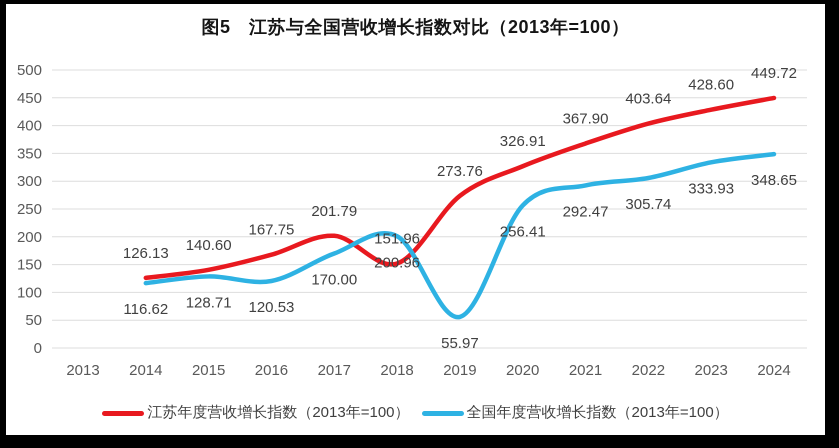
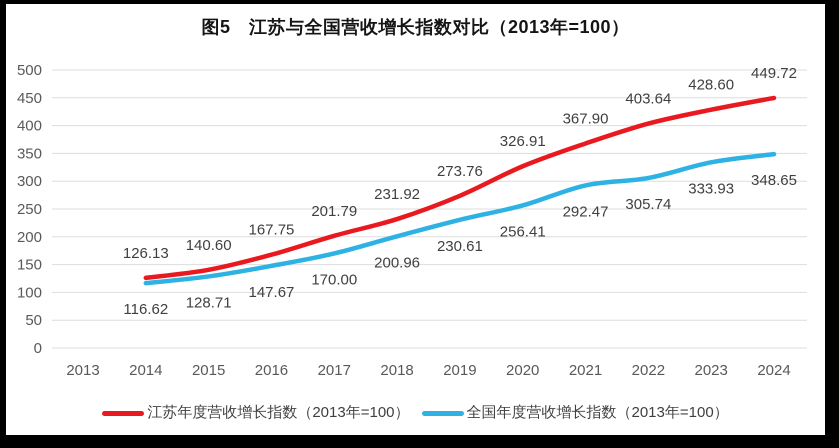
全国年度营收增长指数（2013年=100）/2016: 120.53 -> 147.67
江苏年度营收增长指数（2013年=100）/2018: 151.96 -> 231.92
全国年度营收增长指数（2013年=100）/2019: 55.97 -> 230.61
